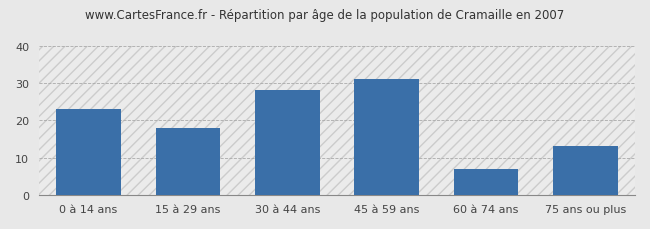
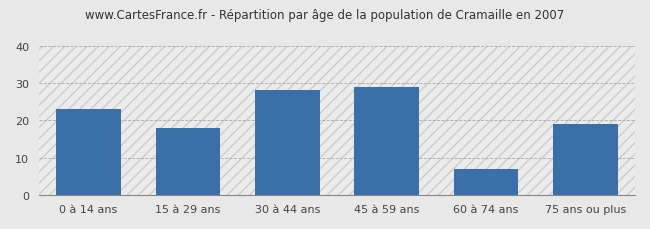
45 à 59 ans: 31 -> 29
75 ans ou plus: 13 -> 19
